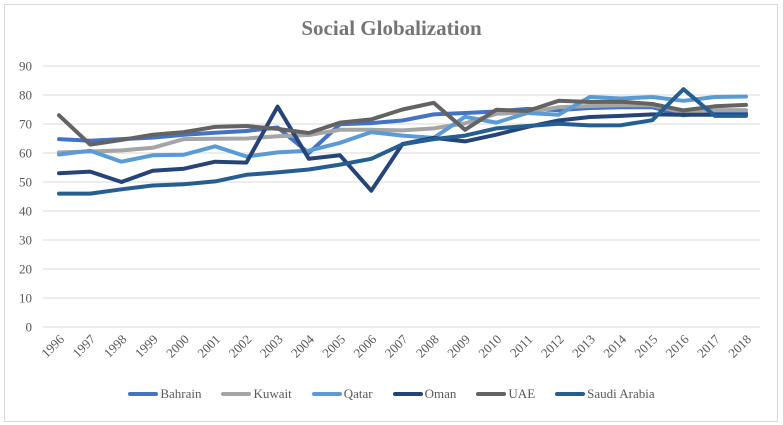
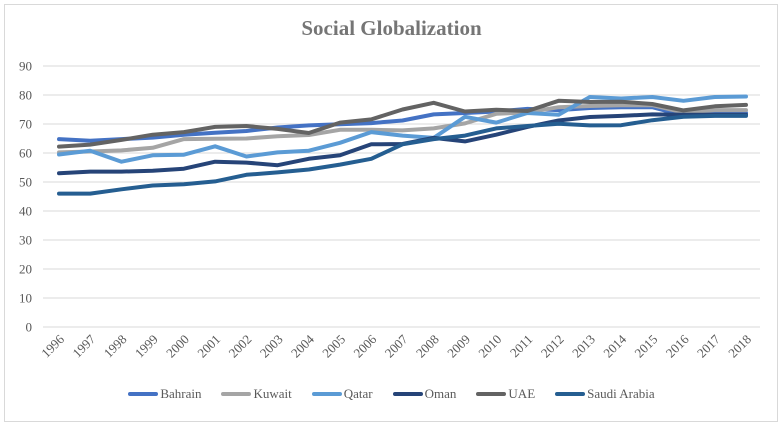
UAE/1996: 73 -> 62
Oman/1998: 50 -> 54
Oman/2003: 76 -> 56
Bahrain/2004: 60 -> 70
Oman/2006: 47 -> 63
UAE/2009: 68 -> 74
Saudi Arabia/2016: 82 -> 72
